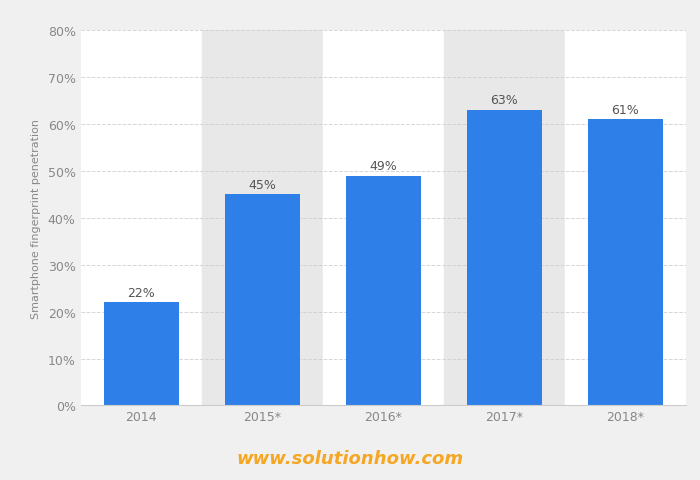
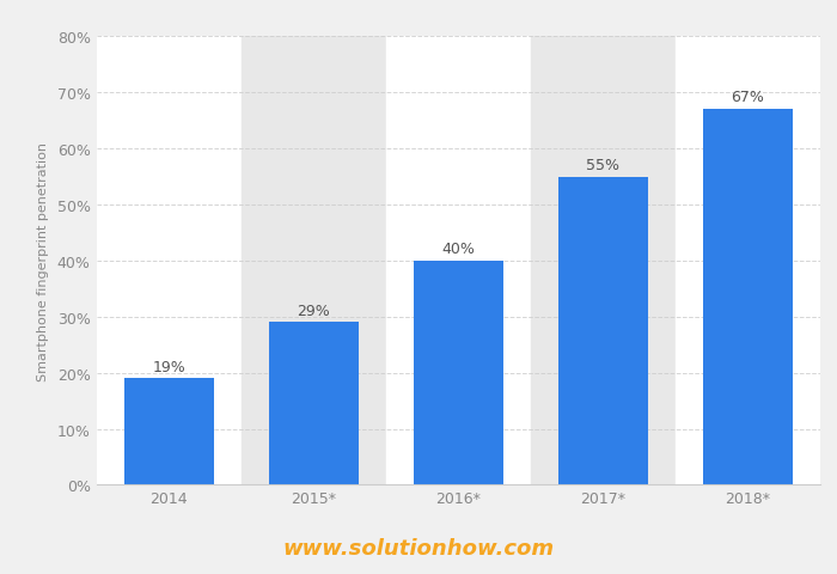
2014: 22% -> 19%
2015*: 45% -> 29%
2016*: 49% -> 40%
2017*: 63% -> 55%
2018*: 61% -> 67%
